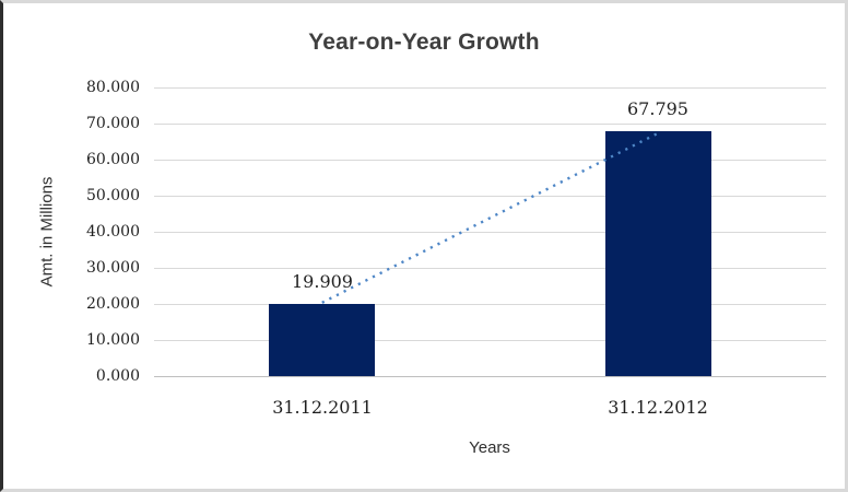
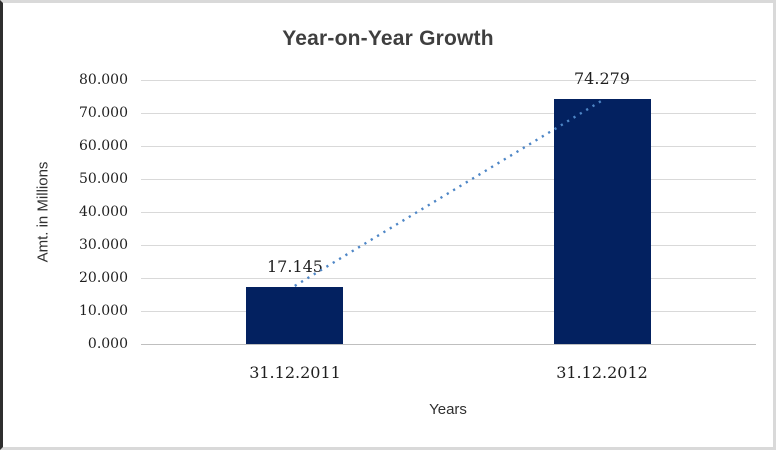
31.12.2011: 19.909 -> 17.145
31.12.2012: 67.795 -> 74.279
